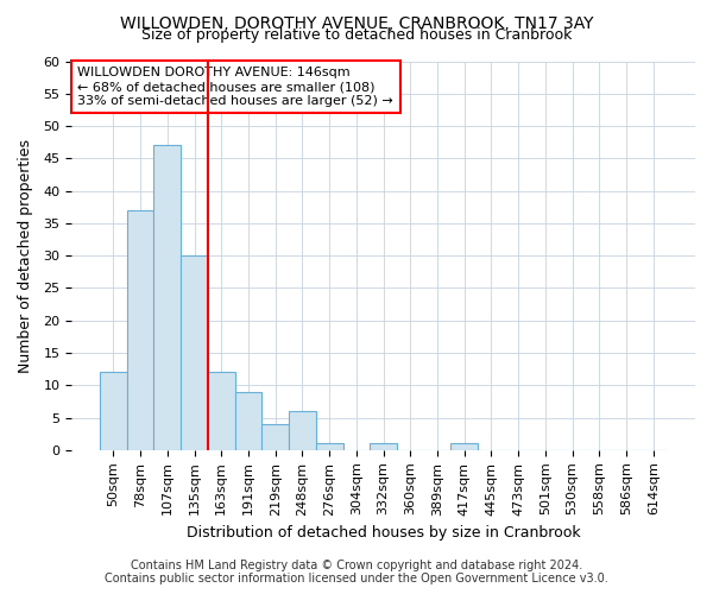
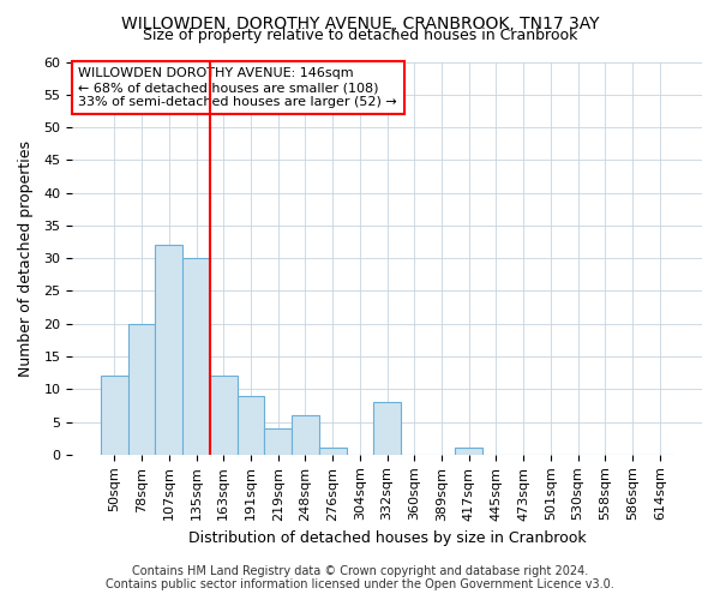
78sqm: 37 -> 20
107sqm: 47 -> 32
332sqm: 1 -> 8
